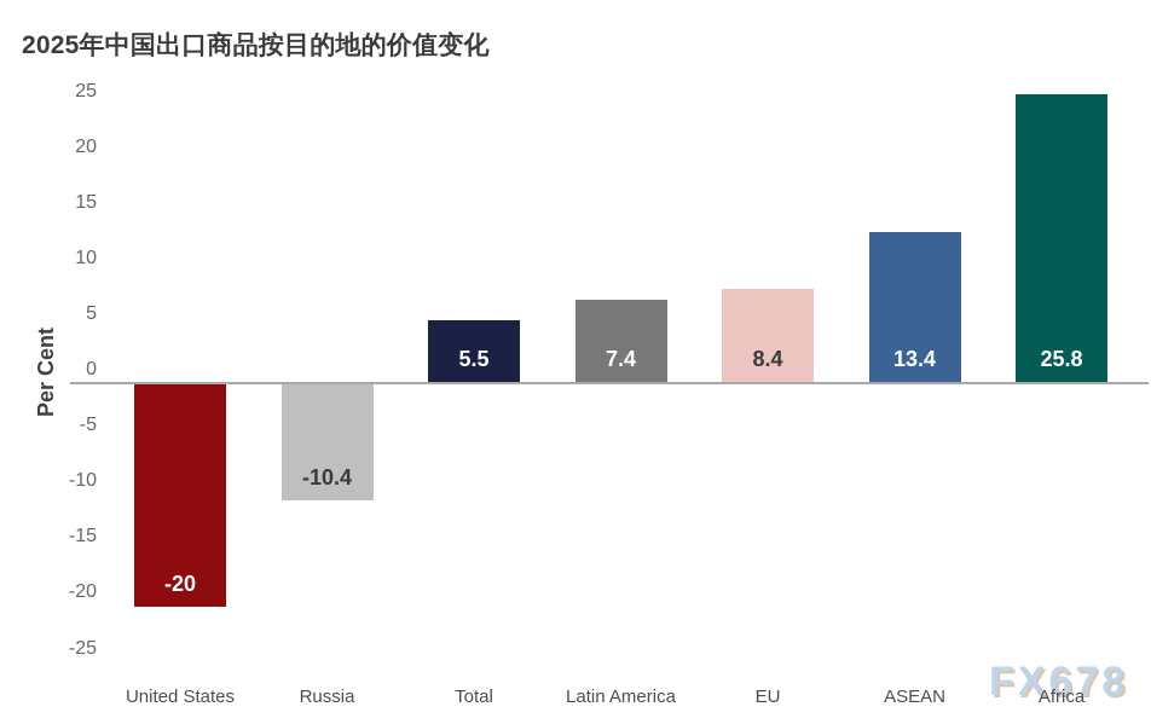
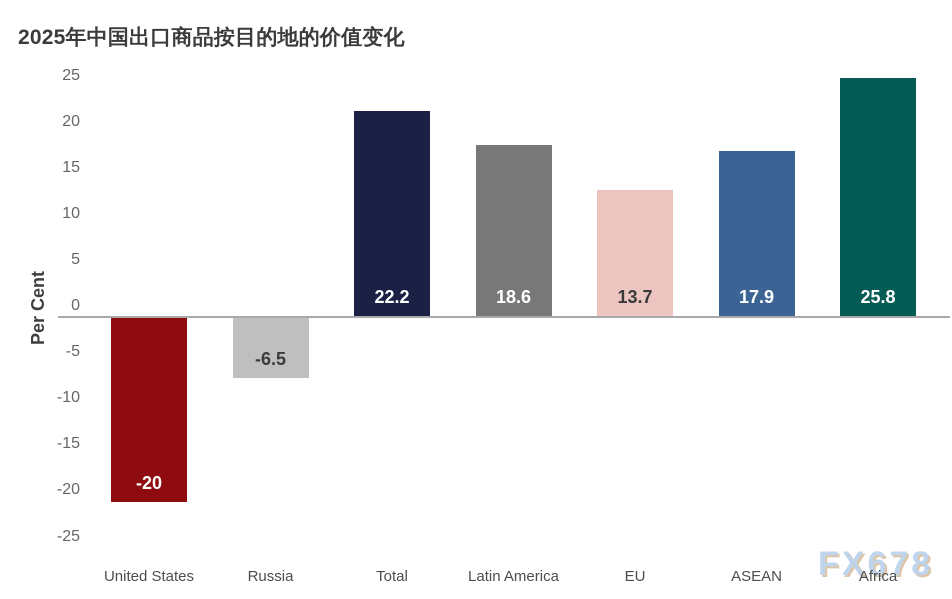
Russia: -10.4 -> -6.5
Total: 5.5 -> 22.2
Latin America: 7.4 -> 18.6
EU: 8.4 -> 13.7
ASEAN: 13.4 -> 17.9
